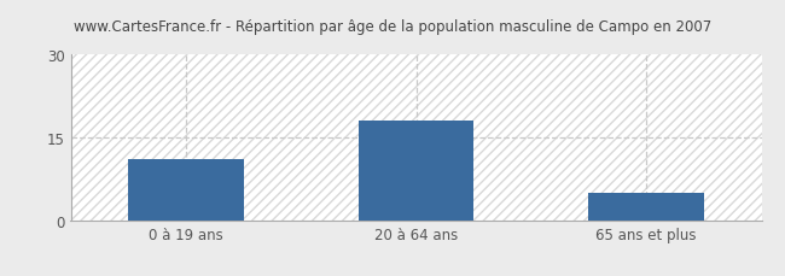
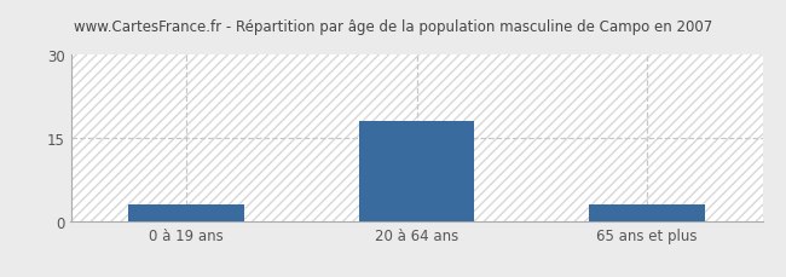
0 à 19 ans: 11 -> 3
65 ans et plus: 5 -> 3
